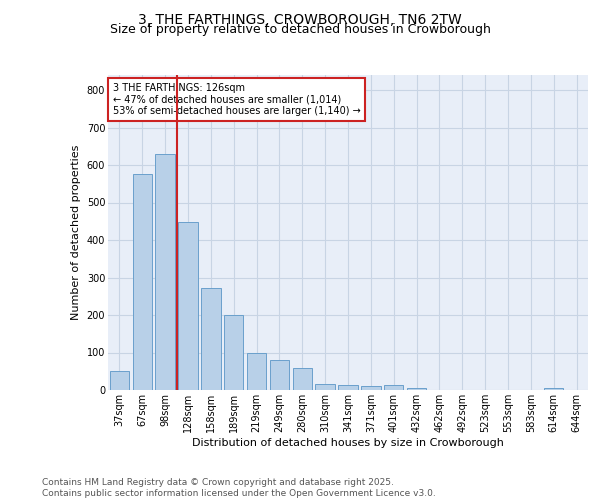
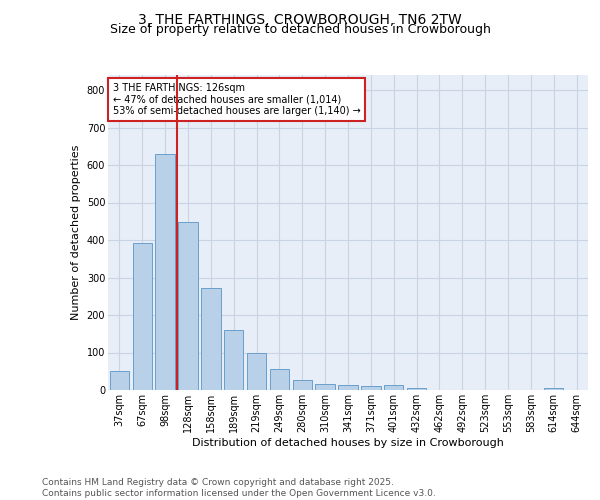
67sqm: 575 -> 393
189sqm: 200 -> 160
249sqm: 80 -> 55
280sqm: 60 -> 28
